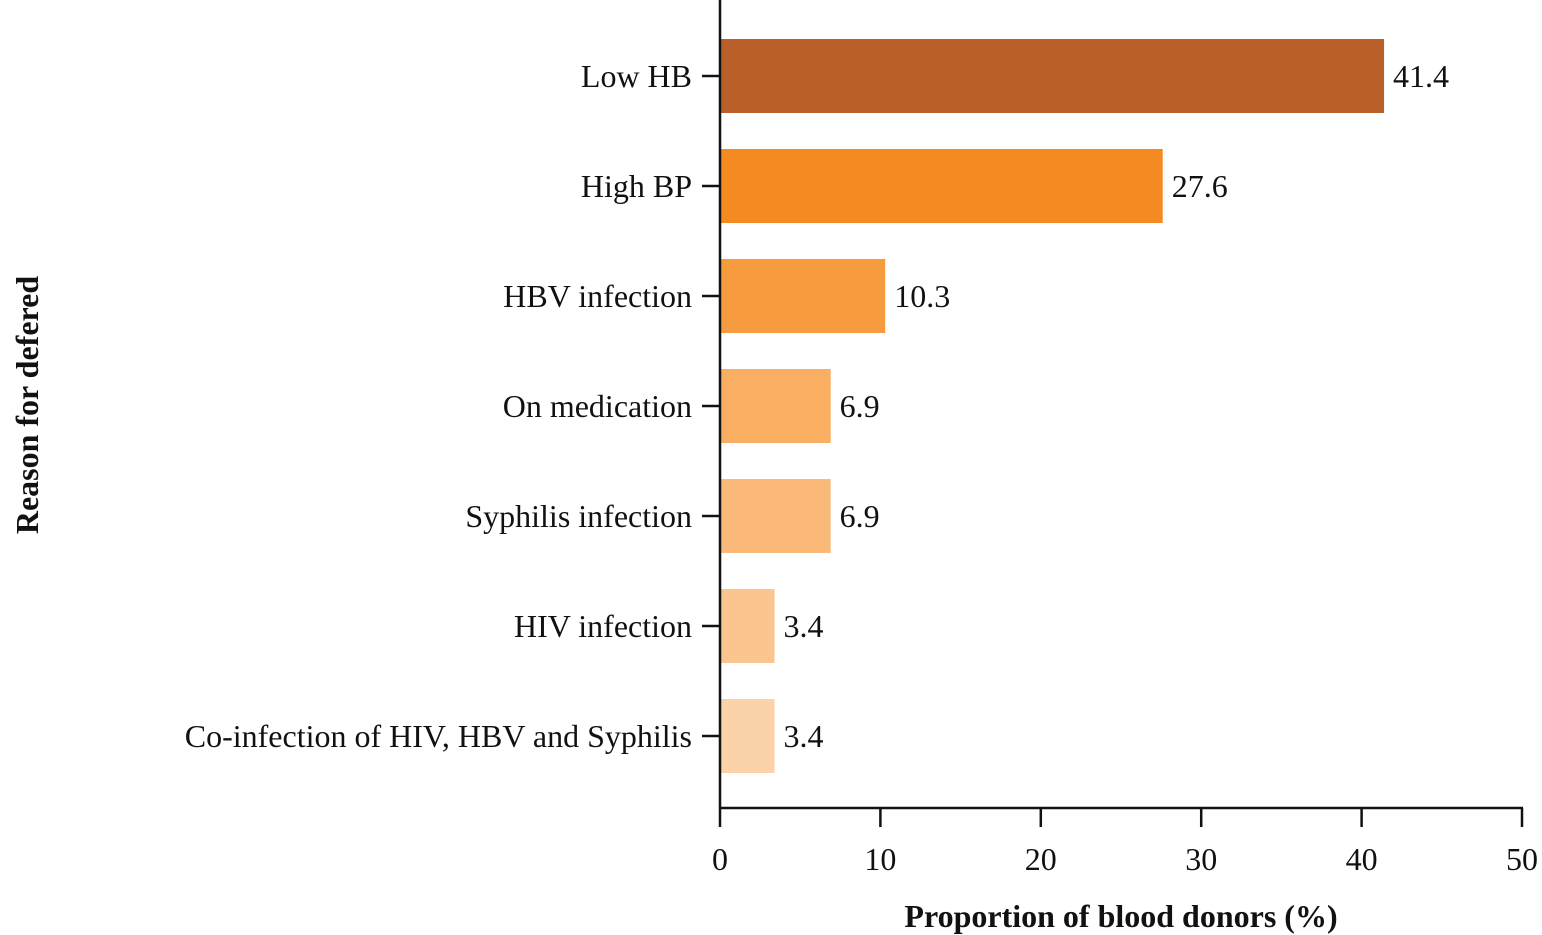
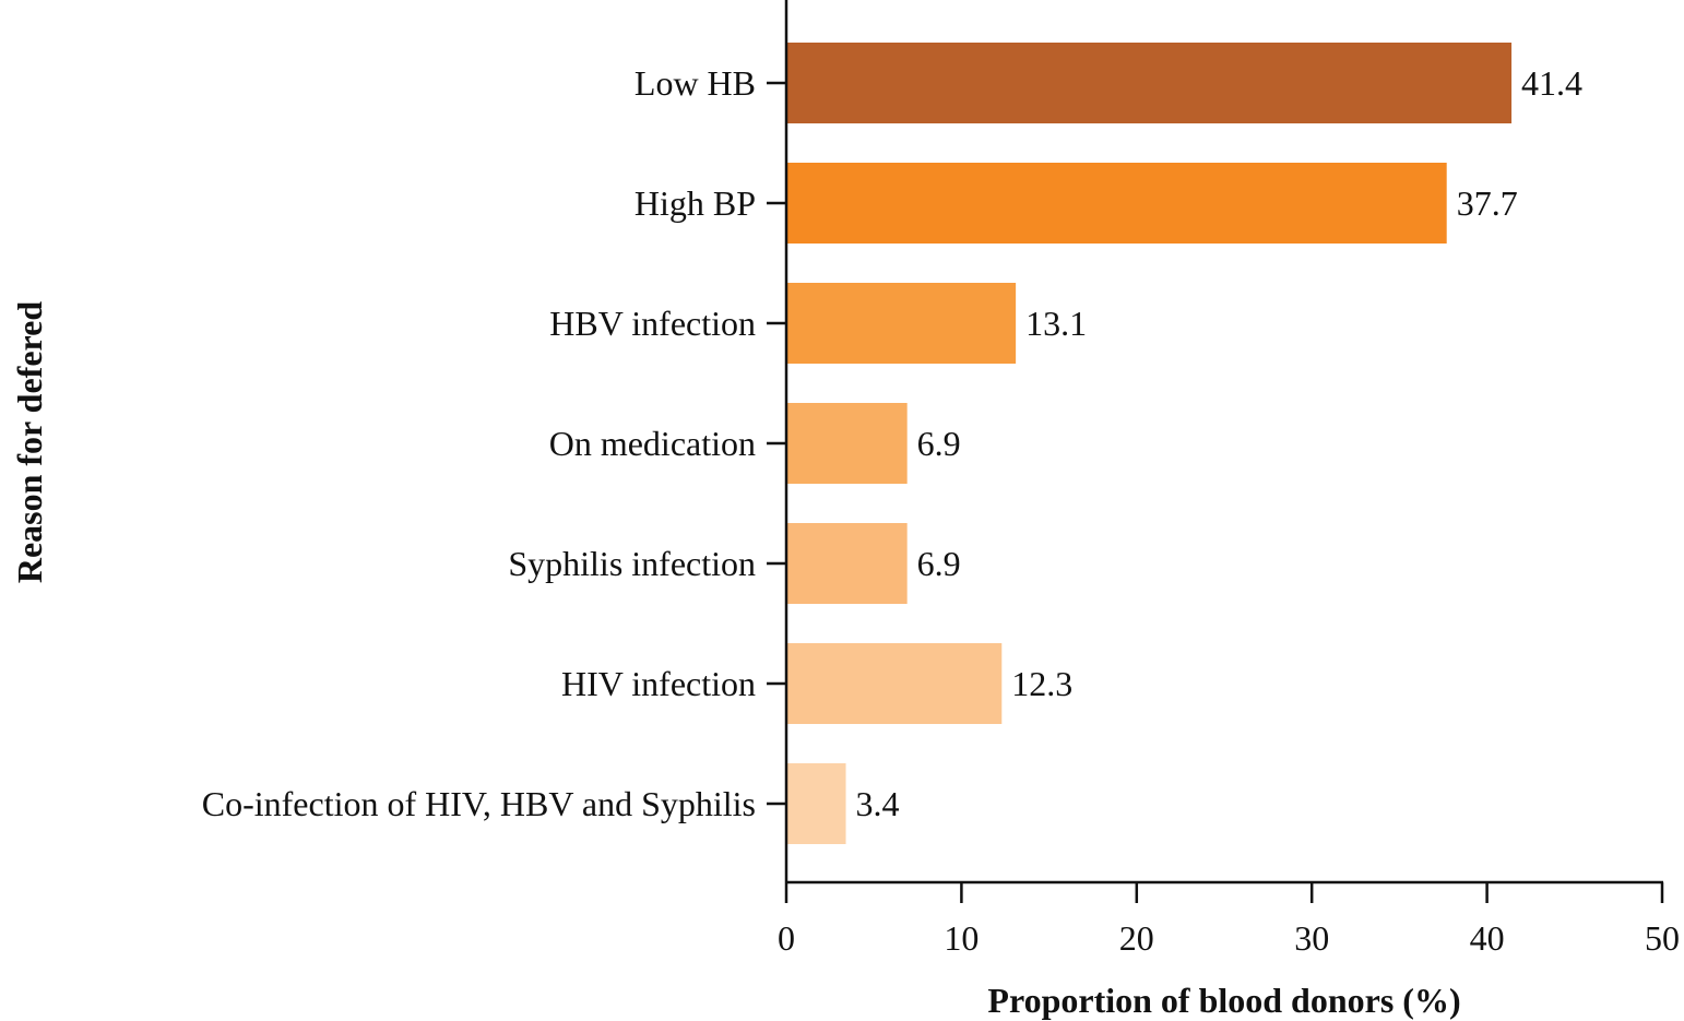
High BP: 27.6 -> 37.7
HBV infection: 10.3 -> 13.1
HIV infection: 3.4 -> 12.3
